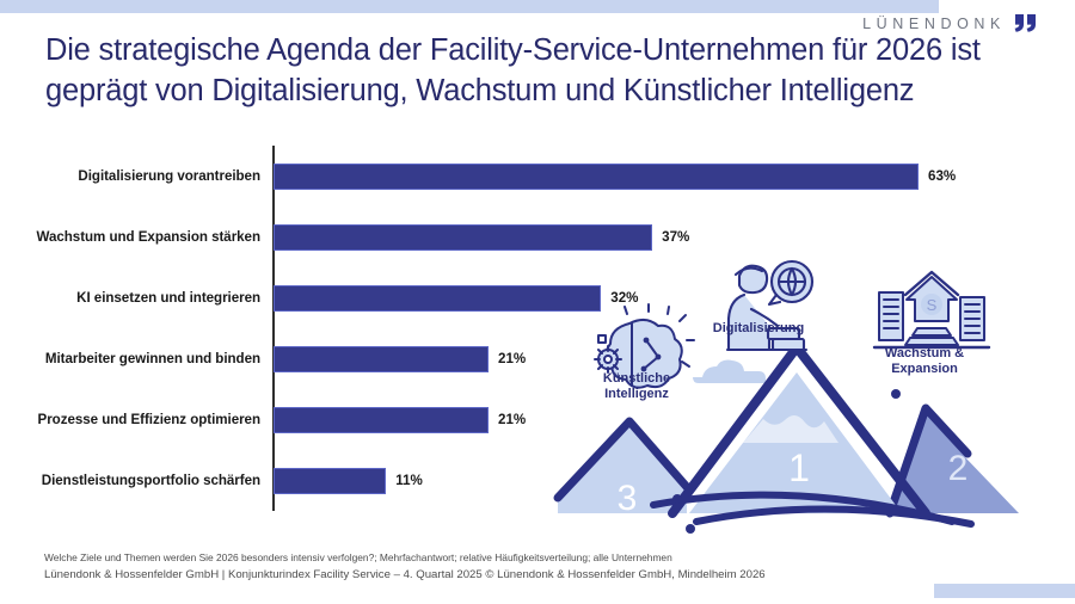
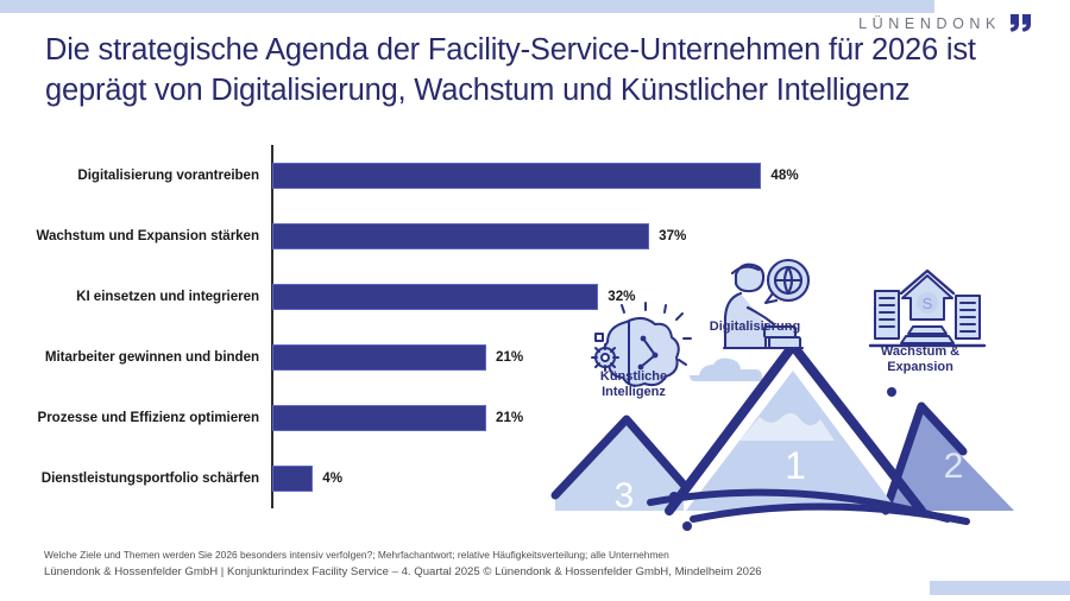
Digitalisierung vorantreiben: 63% -> 48%
Dienstleistungsportfolio schärfen: 11% -> 4%
